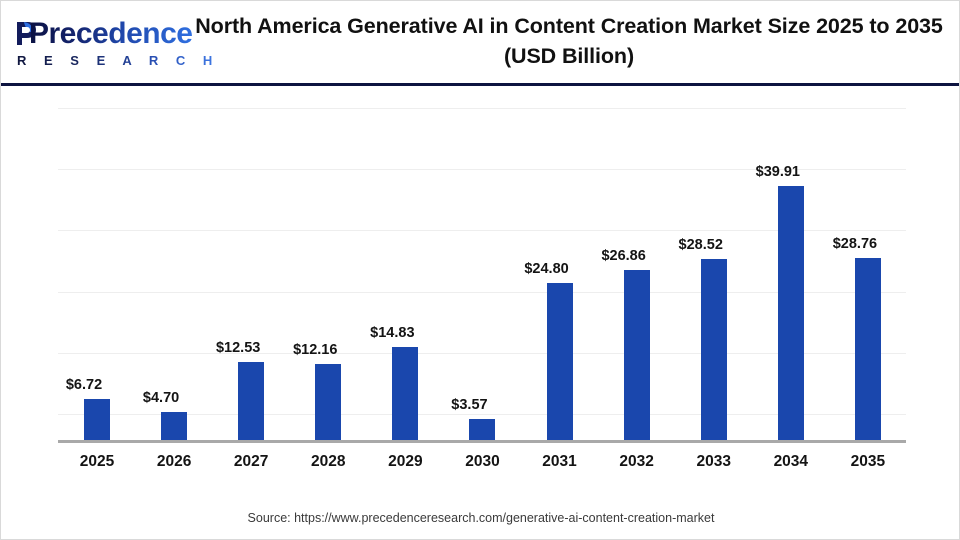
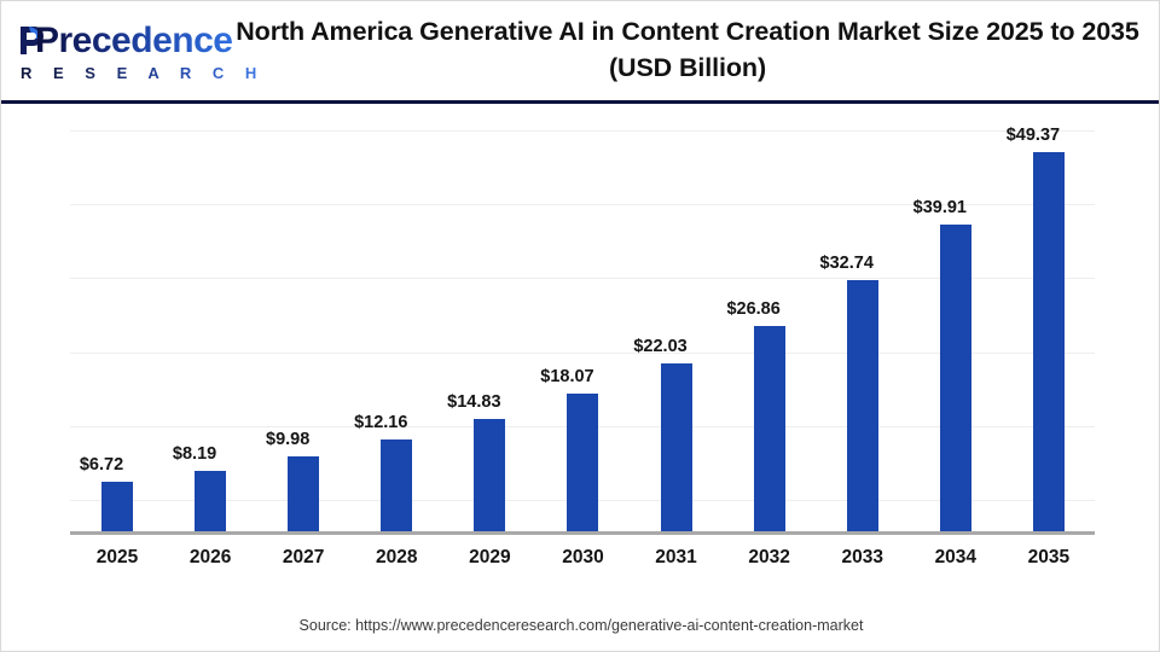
2026: $4.70 -> $8.19
2027: $12.53 -> $9.98
2030: $3.57 -> $18.07
2031: $24.80 -> $22.03
2033: $28.52 -> $32.74
2035: $28.76 -> $49.37
